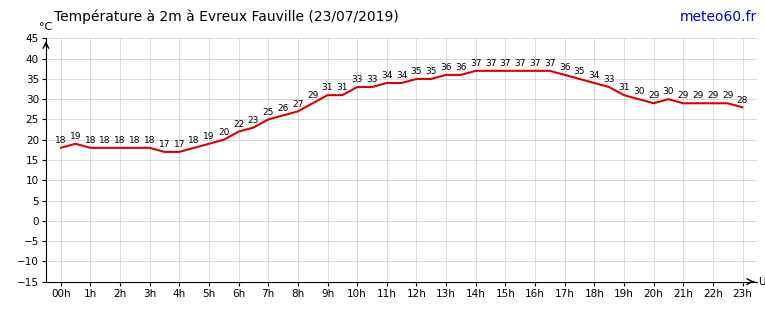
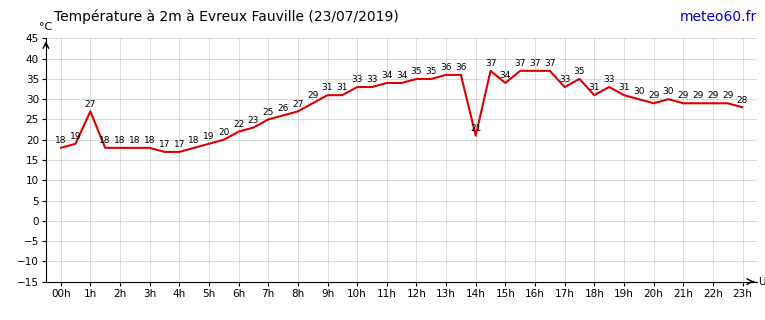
1h: 18 -> 27
14h: 37 -> 21
15h: 37 -> 34
17h: 36 -> 33
18h: 34 -> 31
